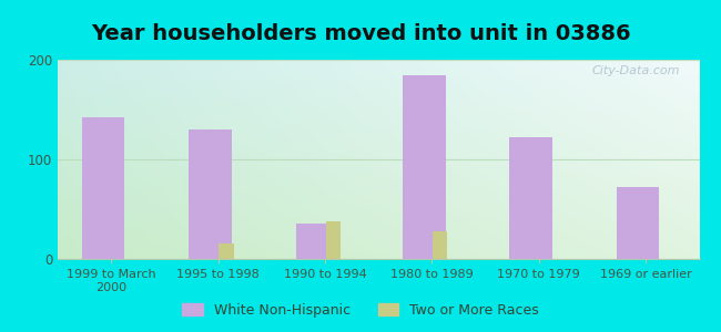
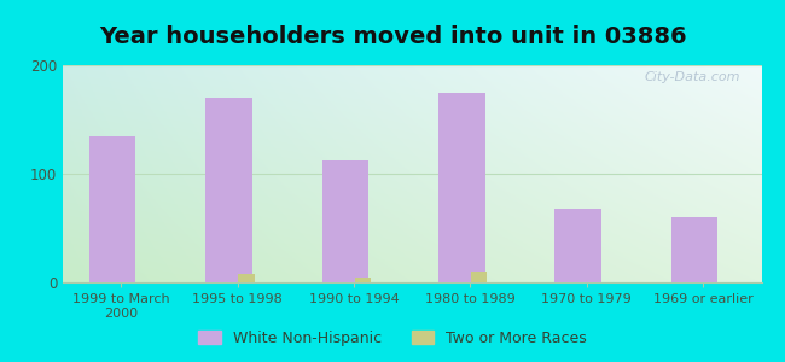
White Non-Hispanic/1999 to March 2000: 142 -> 135
White Non-Hispanic/1995 to 1998: 130 -> 170
Two or More Races/1995 to 1998: 16 -> 8
White Non-Hispanic/1990 to 1994: 36 -> 112
Two or More Races/1990 to 1994: 38 -> 4
White Non-Hispanic/1980 to 1989: 184 -> 175
Two or More Races/1980 to 1989: 28 -> 10
White Non-Hispanic/1970 to 1979: 122 -> 68
White Non-Hispanic/1969 or earlier: 72 -> 60
